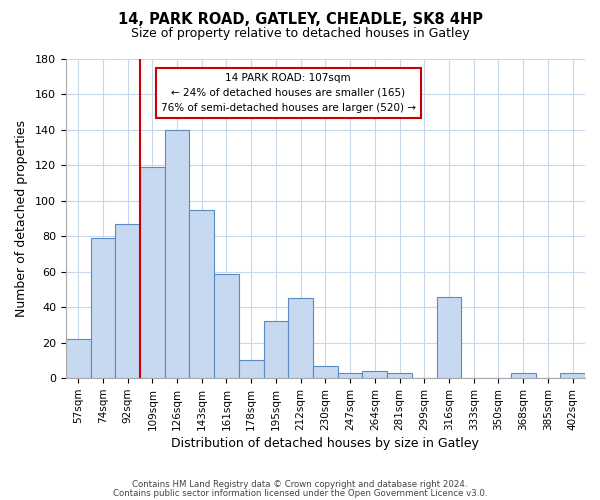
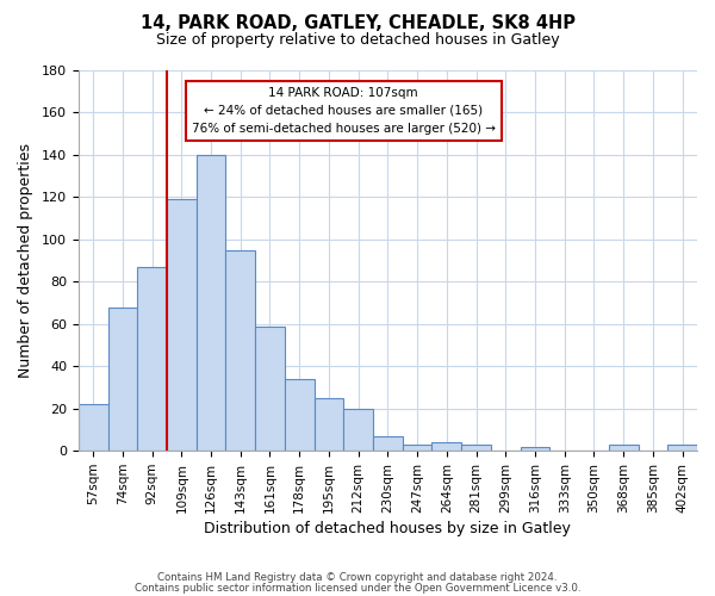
74sqm: 79 -> 68
178sqm: 10 -> 34
195sqm: 32 -> 25
212sqm: 45 -> 20
316sqm: 46 -> 2
